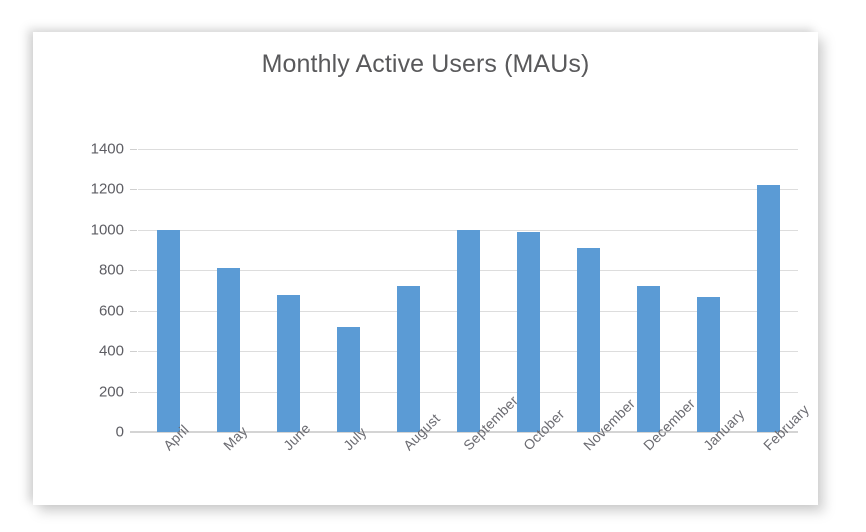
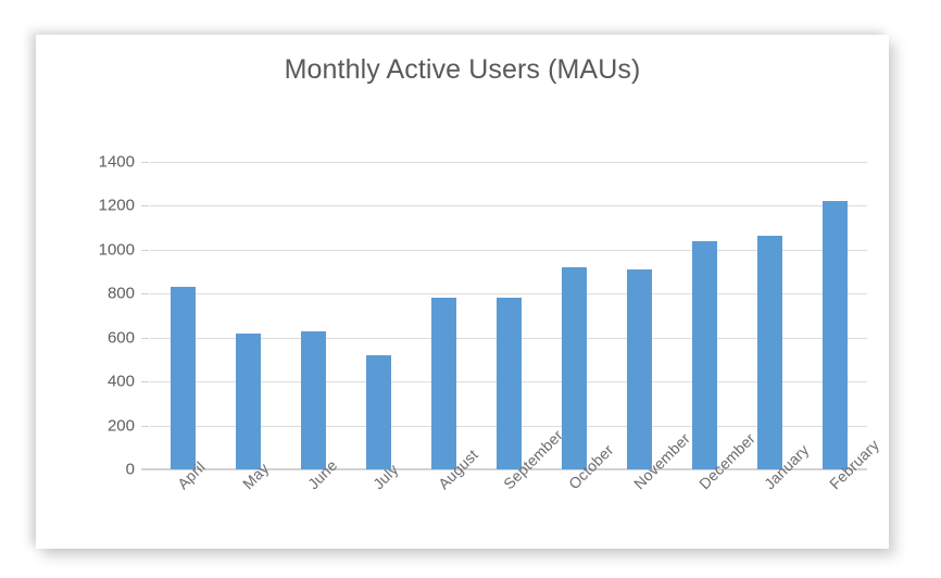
April: 1000 -> 830
May: 810 -> 620
June: 680 -> 630
August: 720 -> 780
September: 1000 -> 780
October: 990 -> 920
December: 720 -> 1040
January: 670 -> 1060
